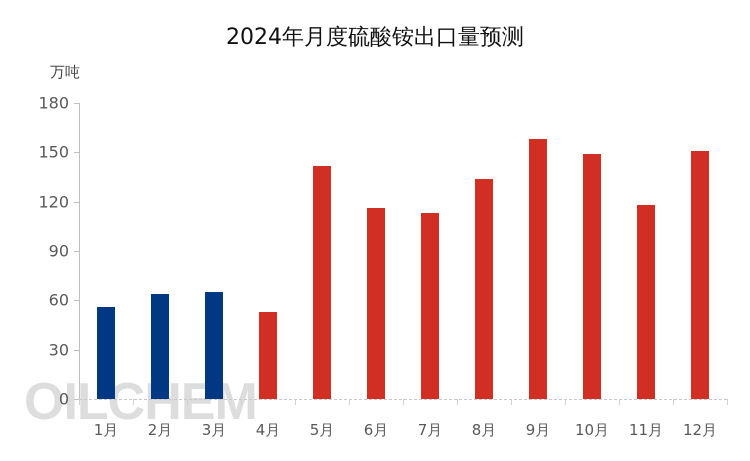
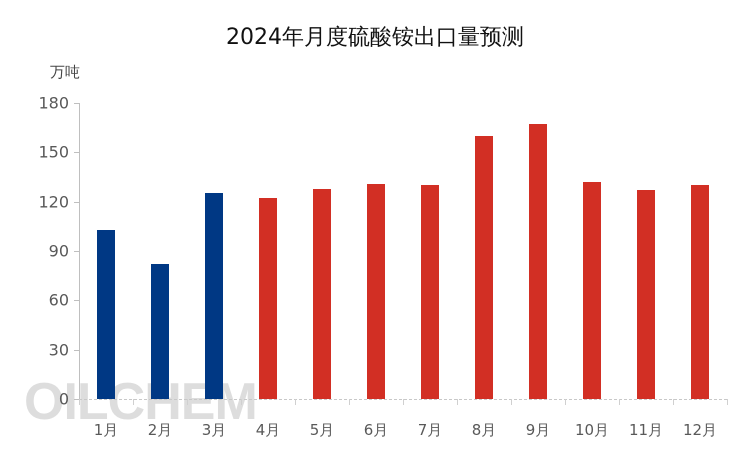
1月: 56 -> 103
2月: 64 -> 82
3月: 65 -> 125
4月: 53 -> 122
5月: 142 -> 128
6月: 116 -> 131
7月: 113 -> 130
8月: 134 -> 160
9月: 158 -> 167
10月: 149 -> 132
11月: 118 -> 127
12月: 151 -> 130
